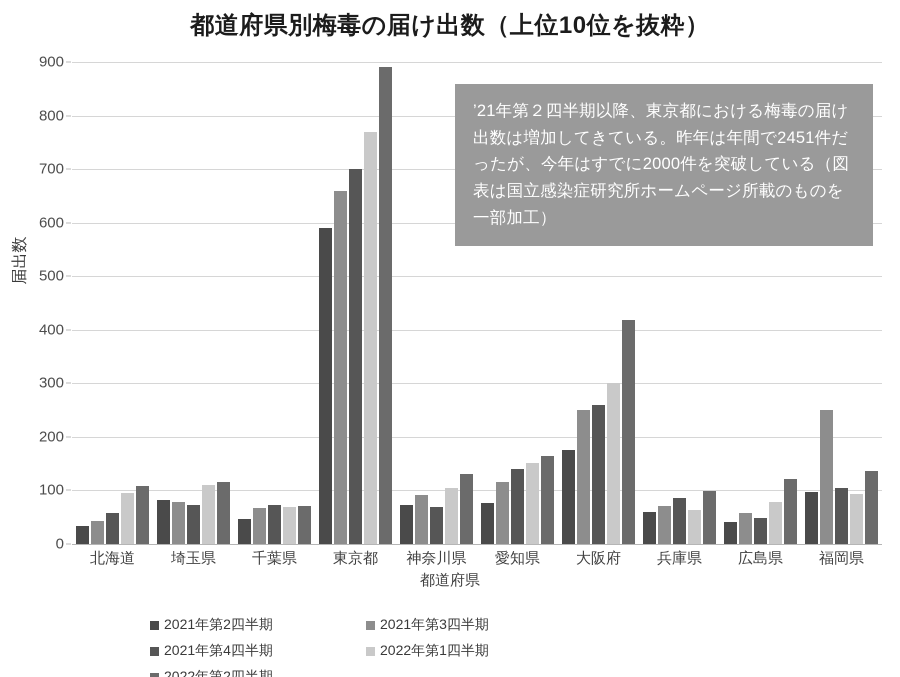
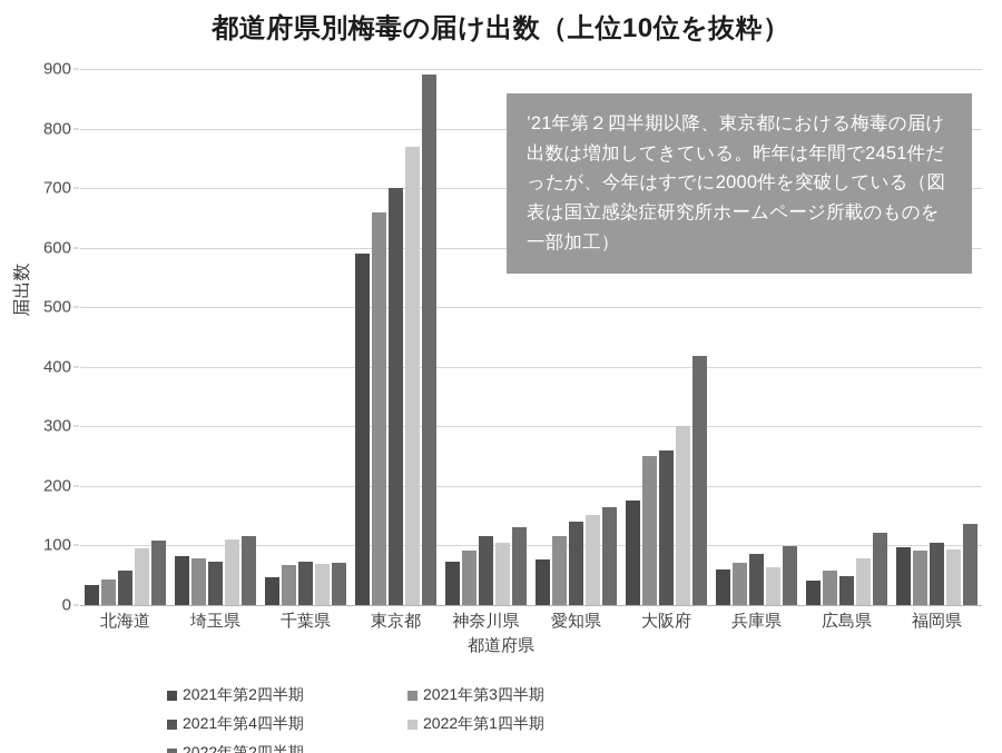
2021年第4四半期/神奈川県: 70 -> 120
2021年第3四半期/福岡県: 250 -> 90
